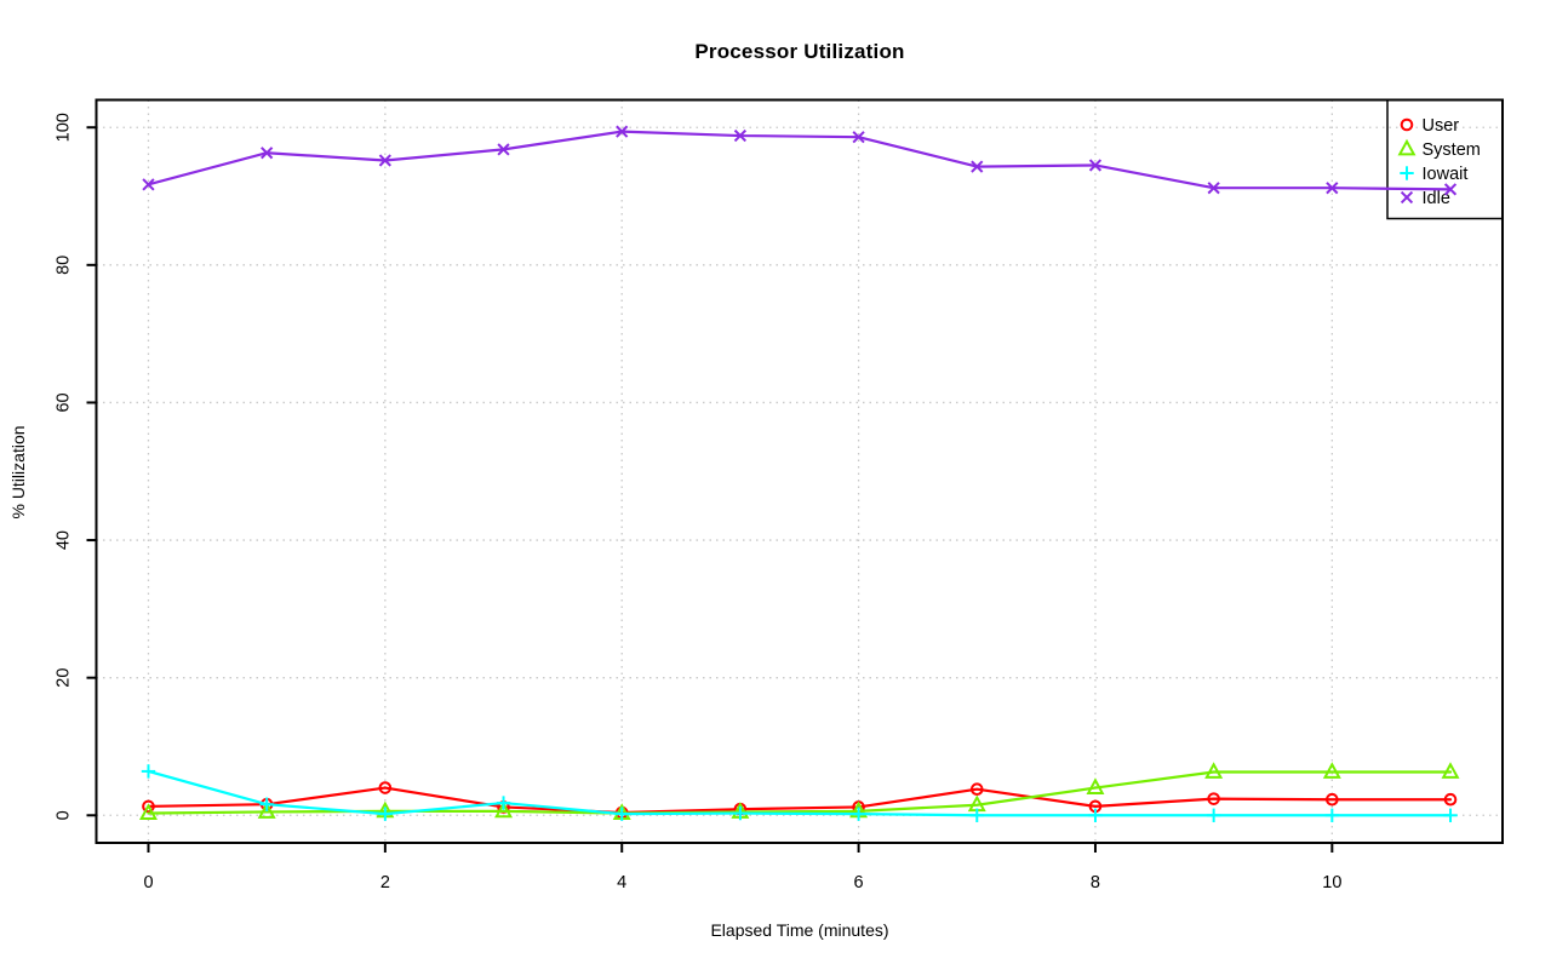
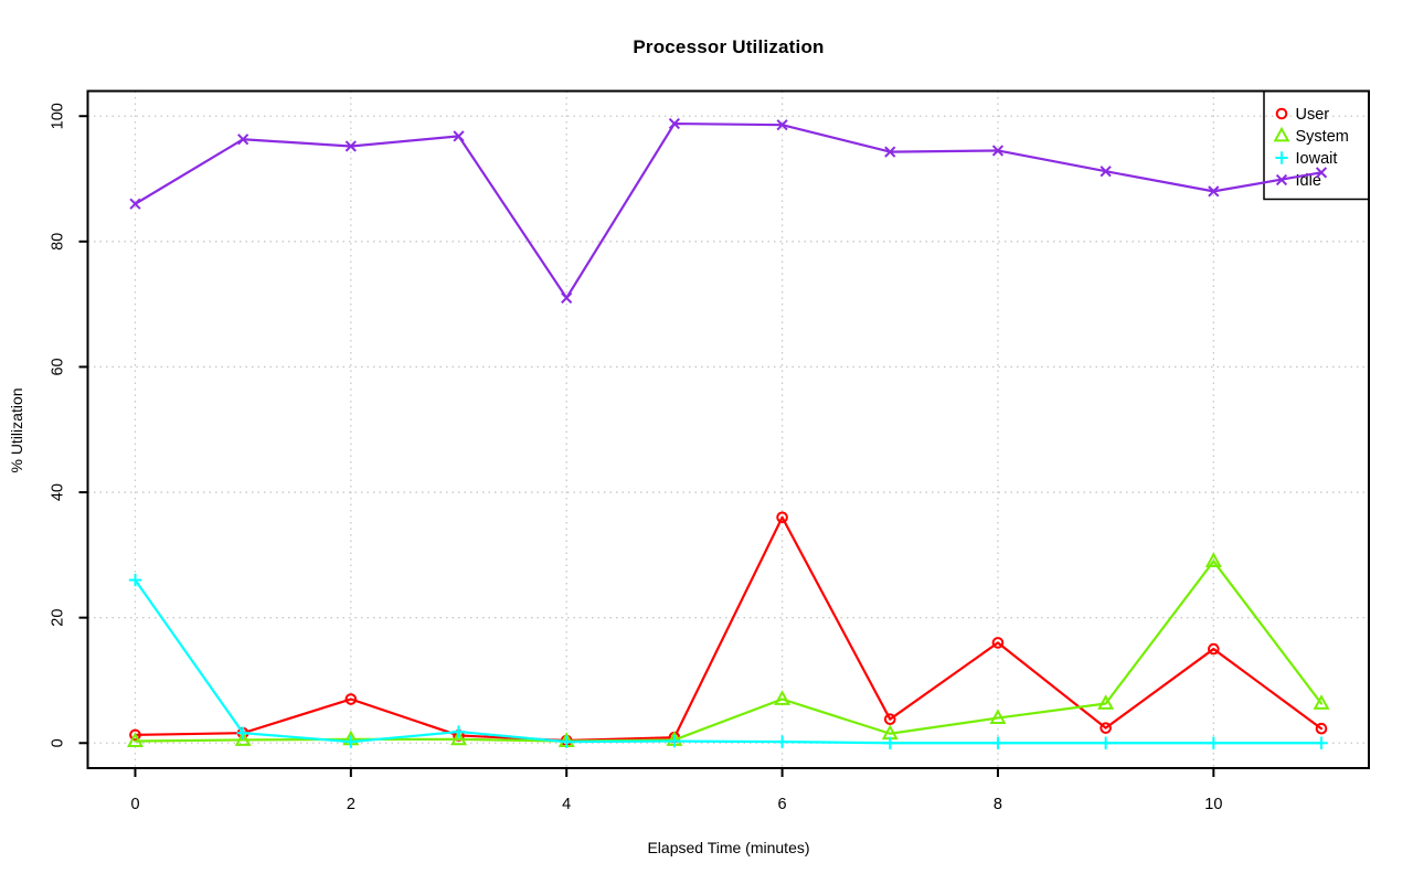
Iowait/0: 6 -> 26
Idle/0: 92 -> 86
User/2: 4 -> 7
Idle/4: 99 -> 71
User/6: 1 -> 36
System/6: 1 -> 7
User/8: 1 -> 16
User/10: 2 -> 15
System/10: 6 -> 29
Idle/10: 91 -> 88
